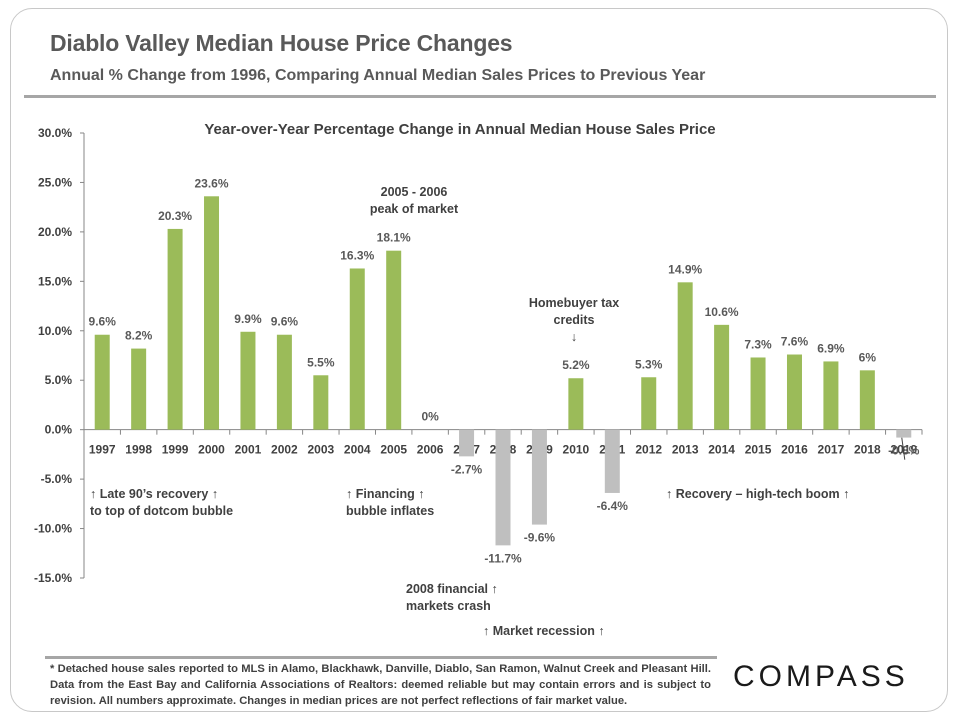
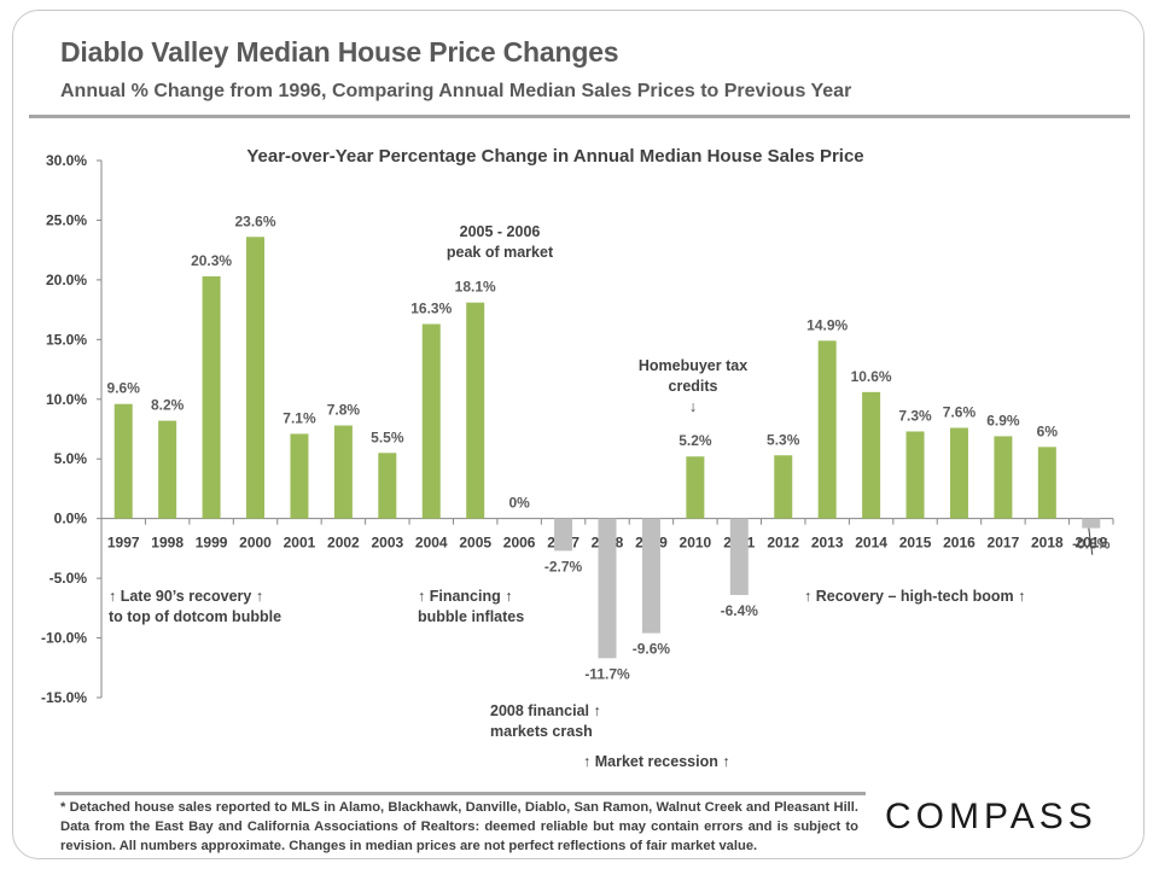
2001: 9.9% -> 7.1%
2002: 9.6% -> 7.8%
